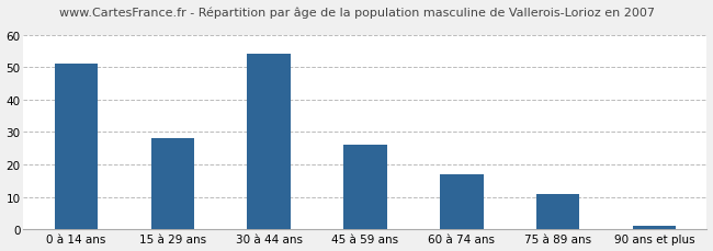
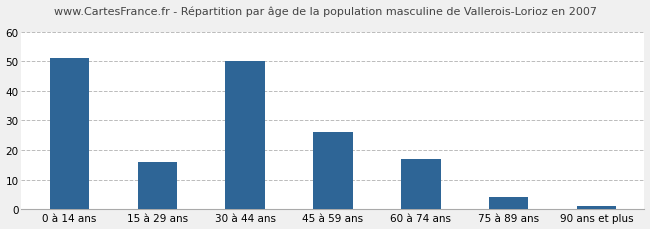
15 à 29 ans: 28 -> 16
30 à 44 ans: 54 -> 50
75 à 89 ans: 11 -> 4
